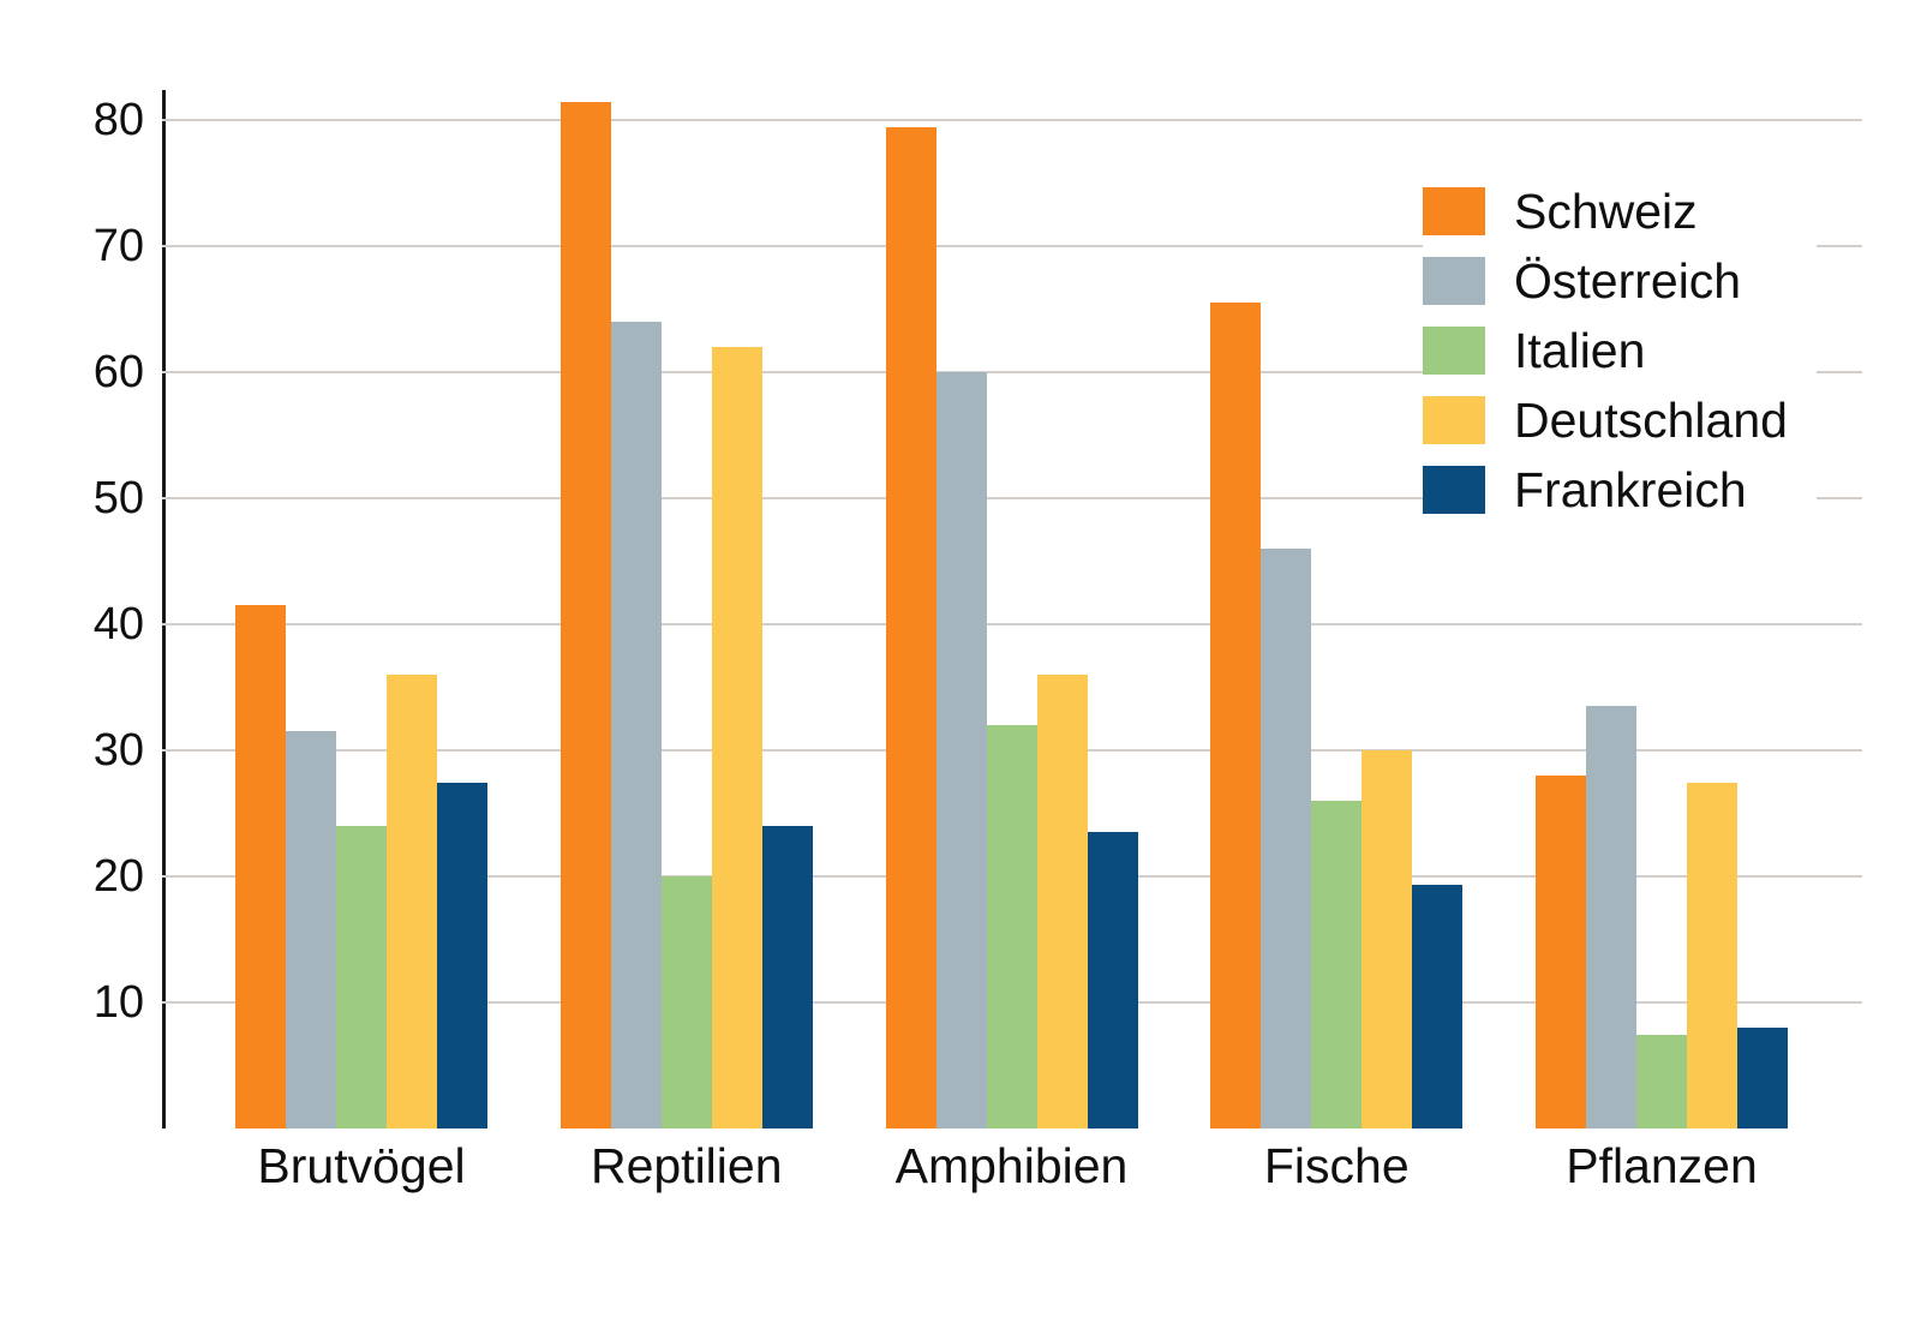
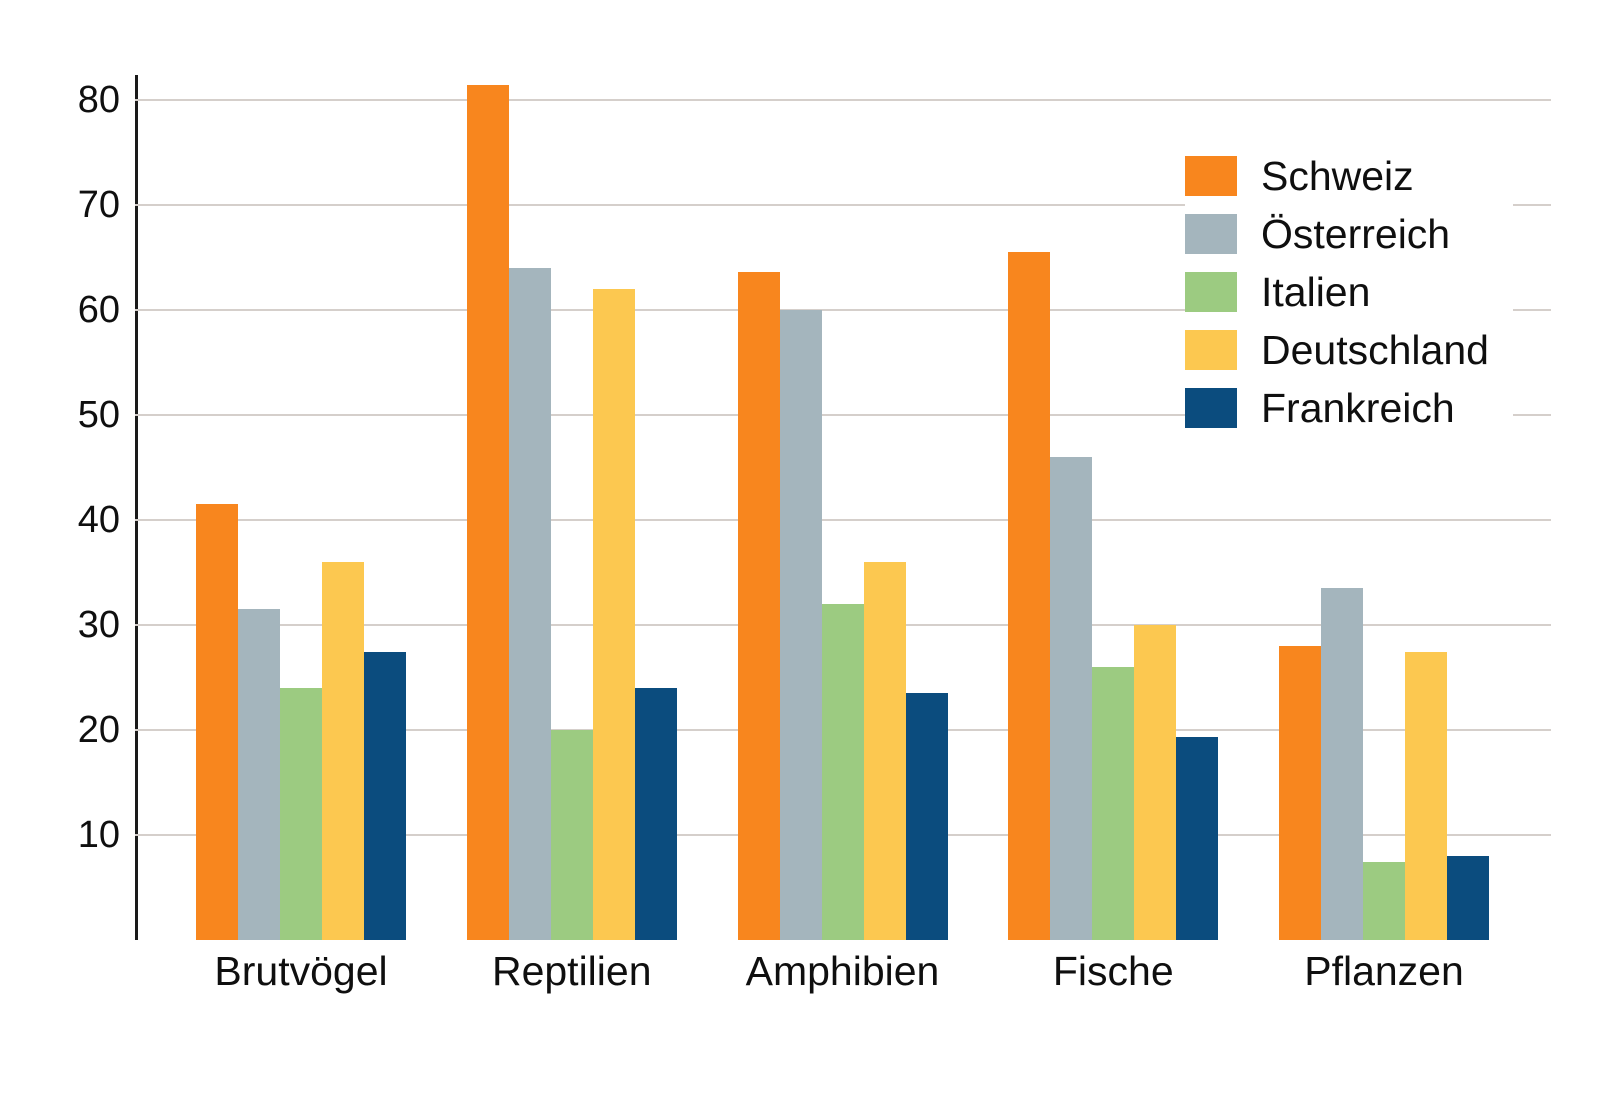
Schweiz/Amphibien: 79.4 -> 63.6
